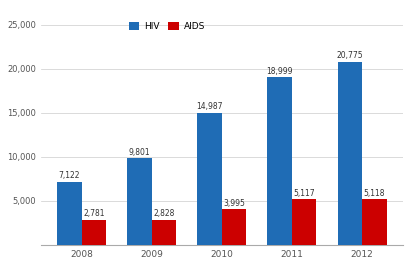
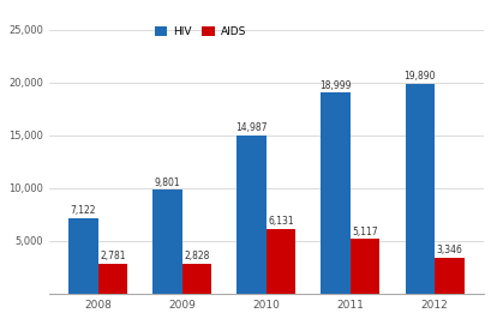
AIDS/2010: 3,995 -> 6,131
HIV/2012: 20,775 -> 19,890
AIDS/2012: 5,118 -> 3,346
